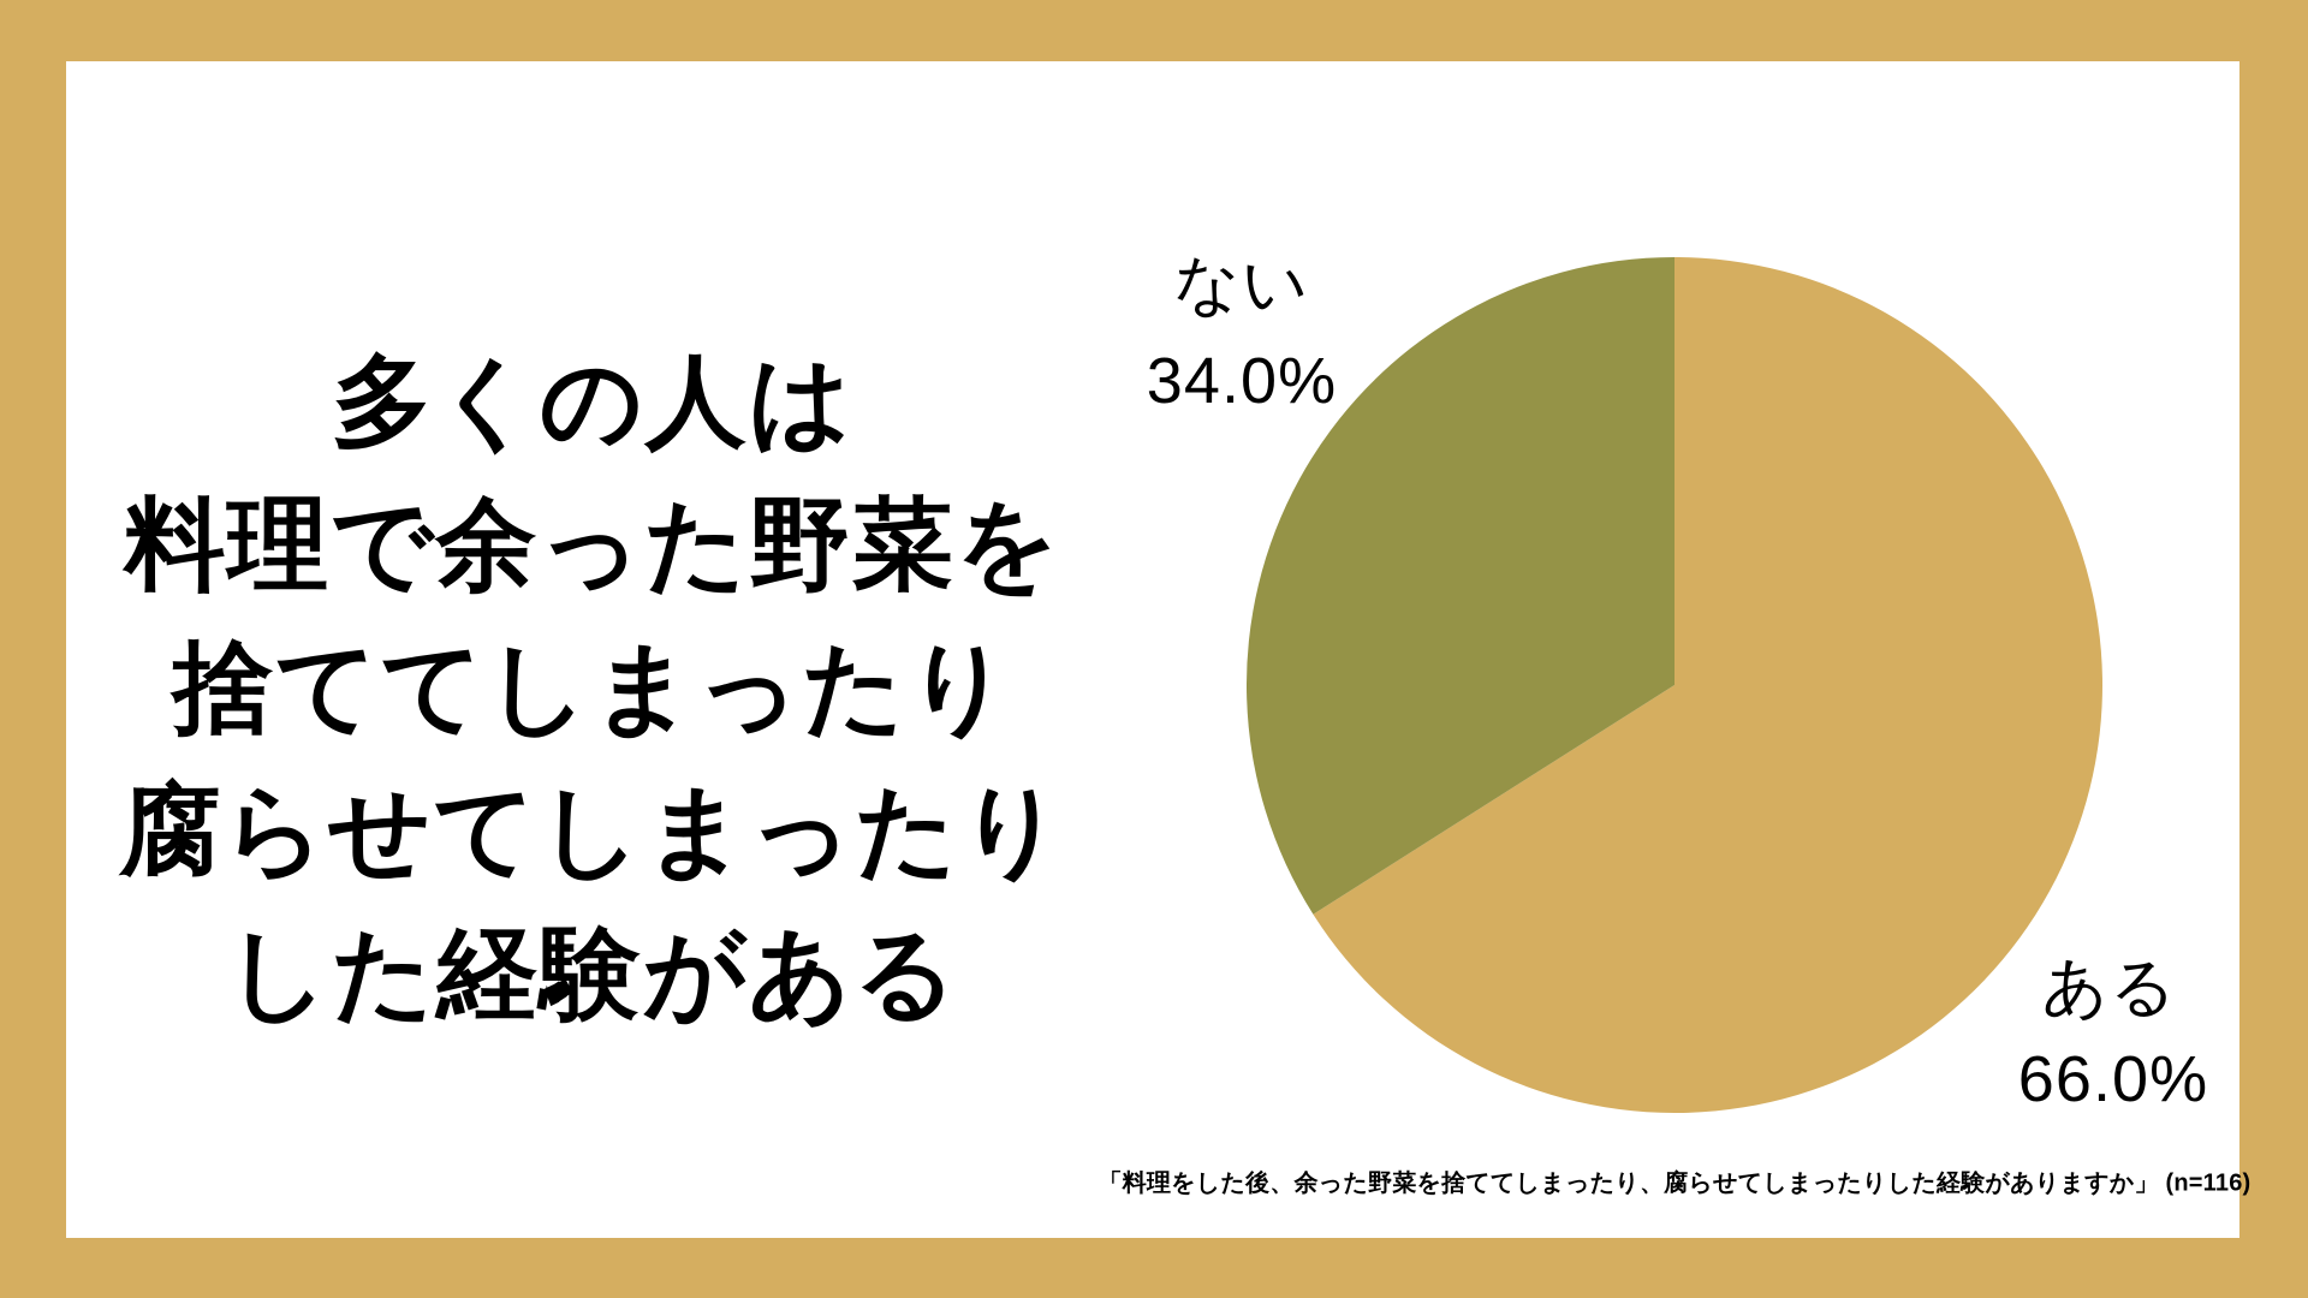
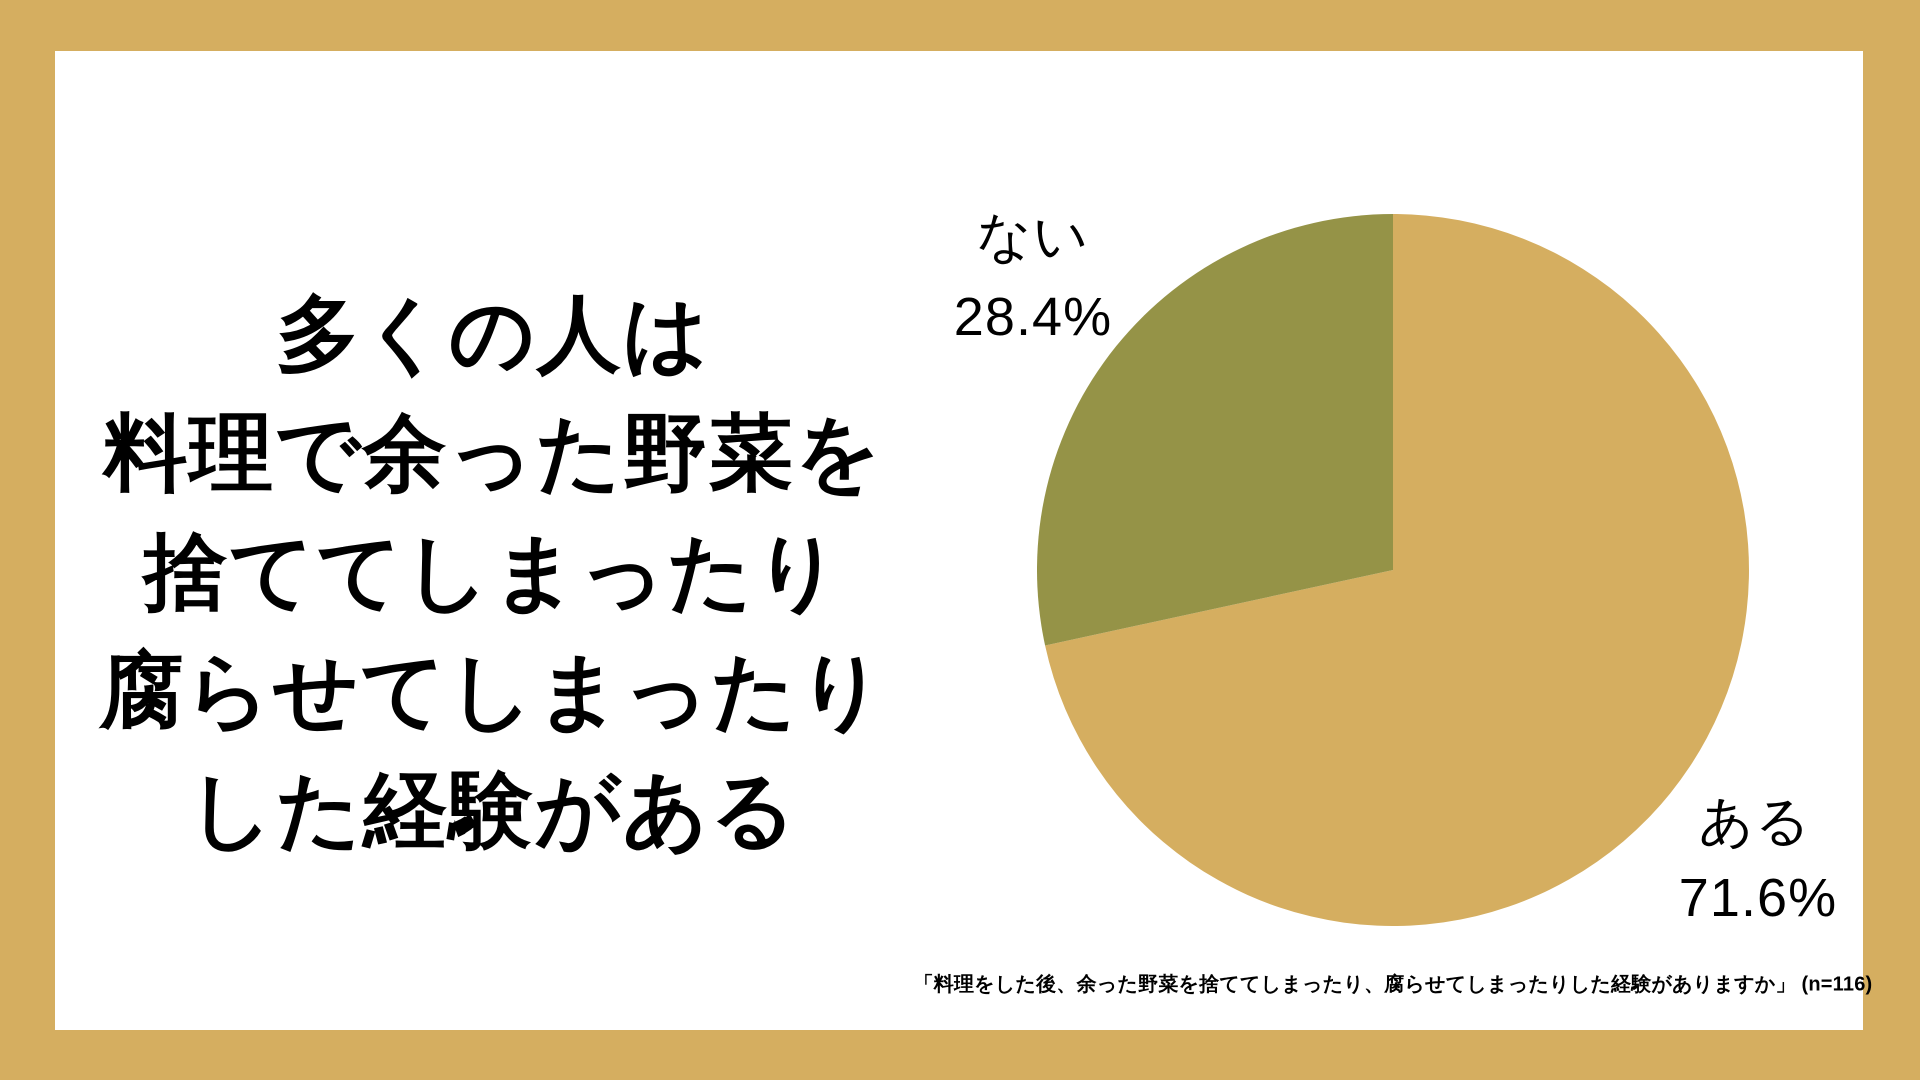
ある: 66.0% -> 71.6%
ない: 34.0% -> 28.4%
